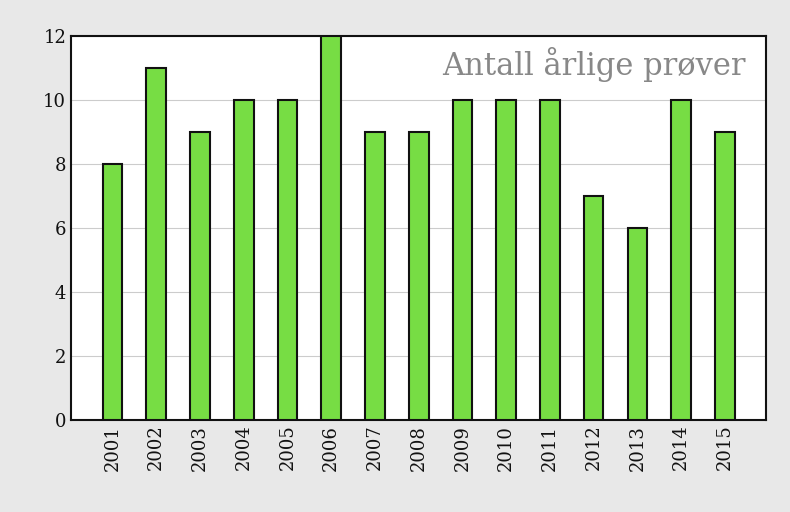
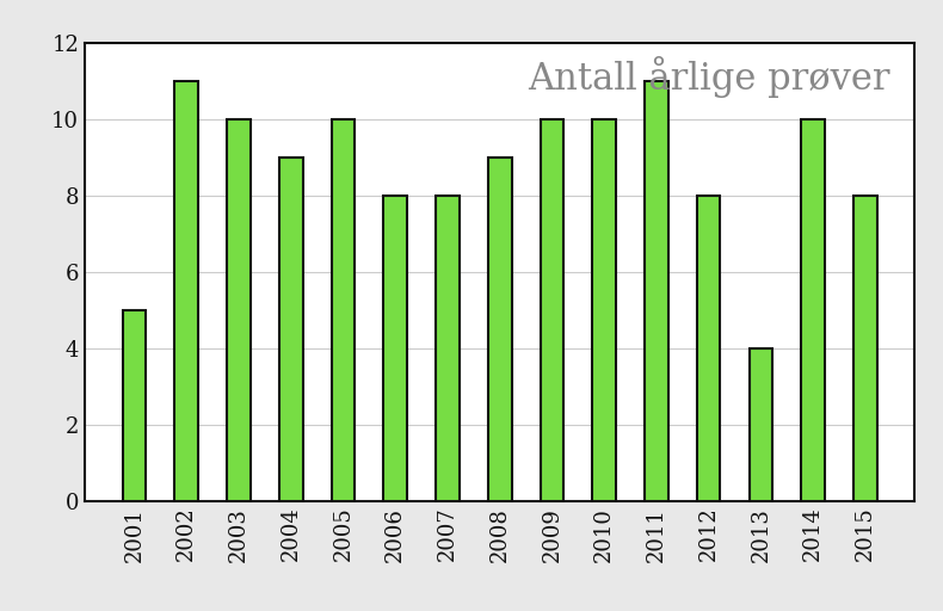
2001: 8 -> 5
2003: 9 -> 10
2004: 10 -> 9
2006: 12 -> 8
2007: 9 -> 8
2011: 10 -> 11
2012: 7 -> 8
2013: 6 -> 4
2015: 9 -> 8
